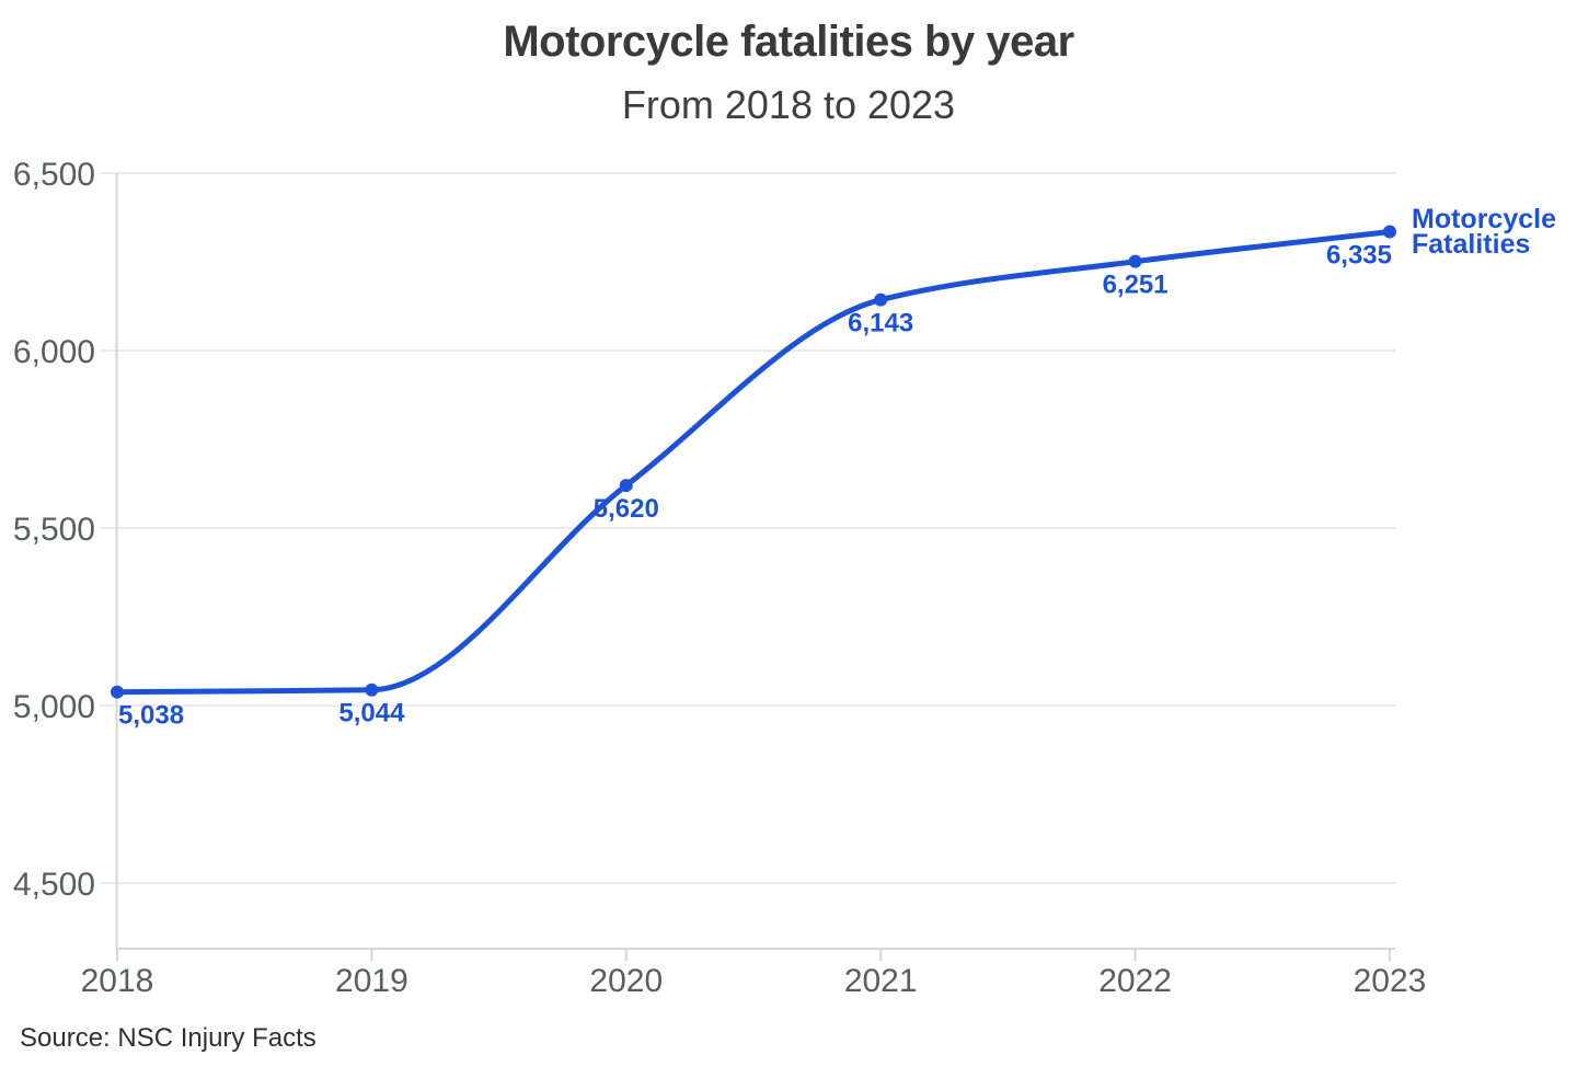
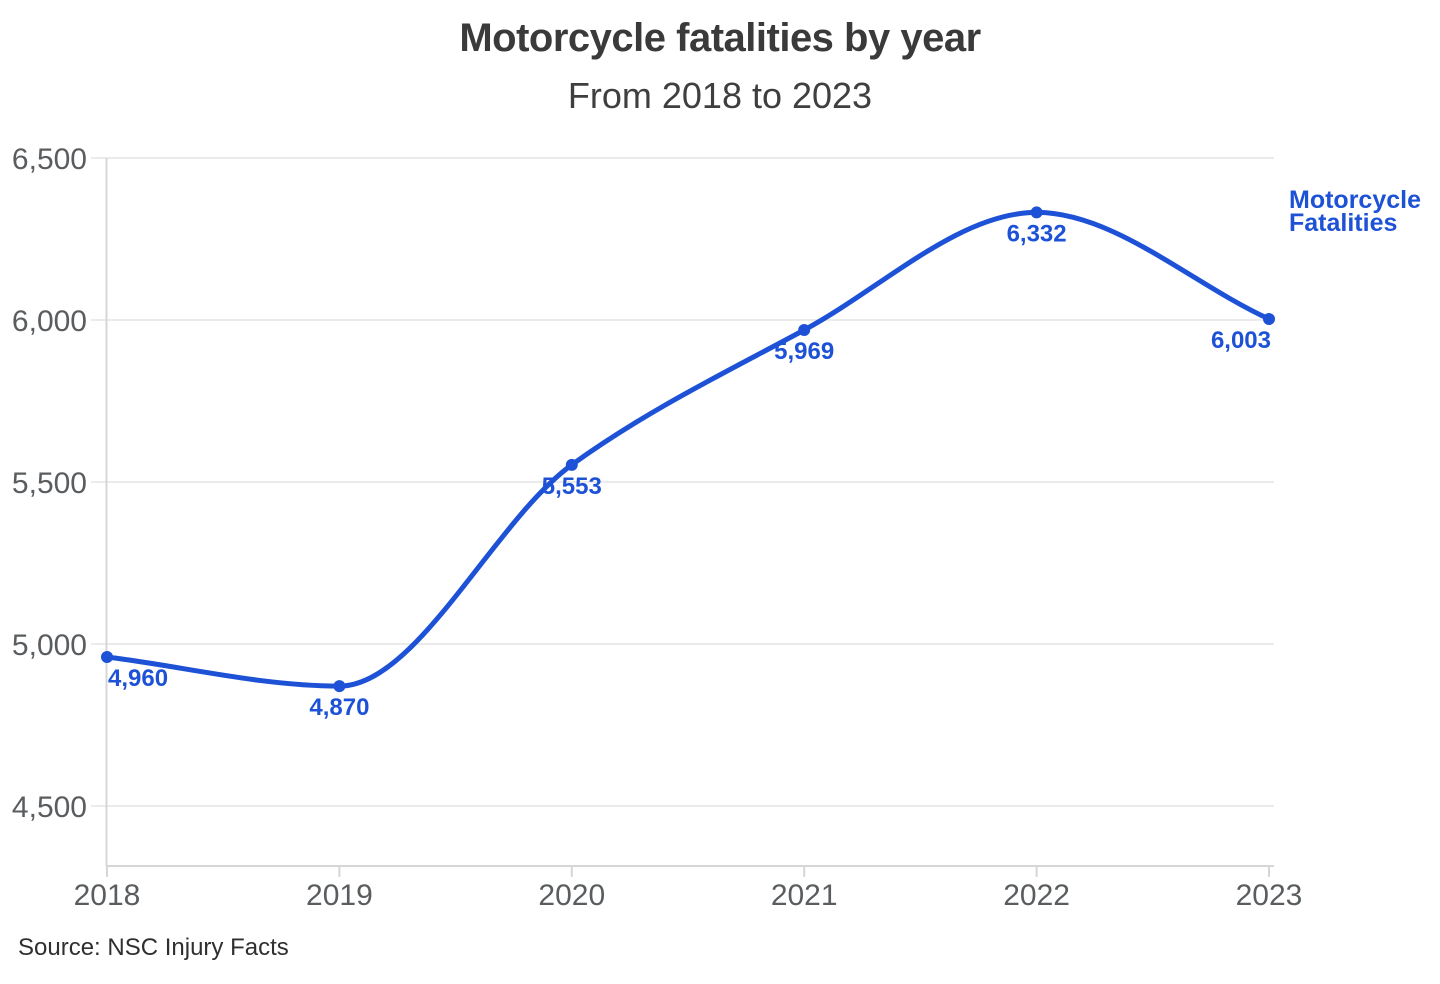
2018: 5,038 -> 4,960
2019: 5,044 -> 4,870
2020: 5,620 -> 5,553
2021: 6,143 -> 5,969
2022: 6,251 -> 6,332
2023: 6,335 -> 6,003
